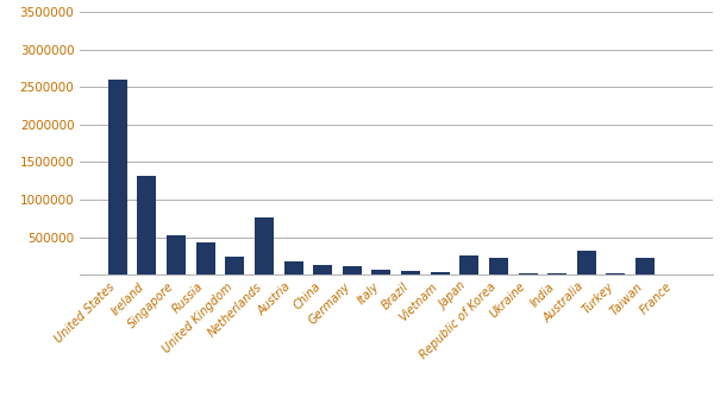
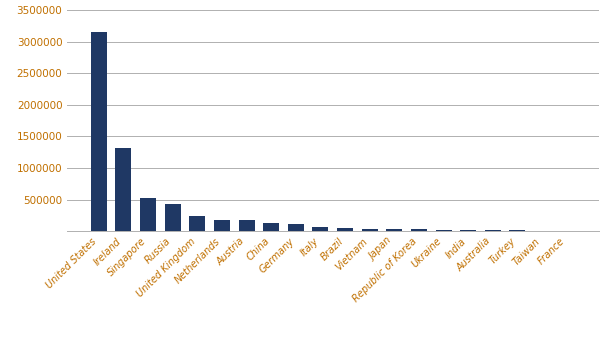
United States: 2600000 -> 3150000
Netherlands: 760000 -> 180000
Japan: 260000 -> 40000
Republic of Korea: 220000 -> 30000
Australia: 320000 -> 10000
Taiwan: 220000 -> 10000
